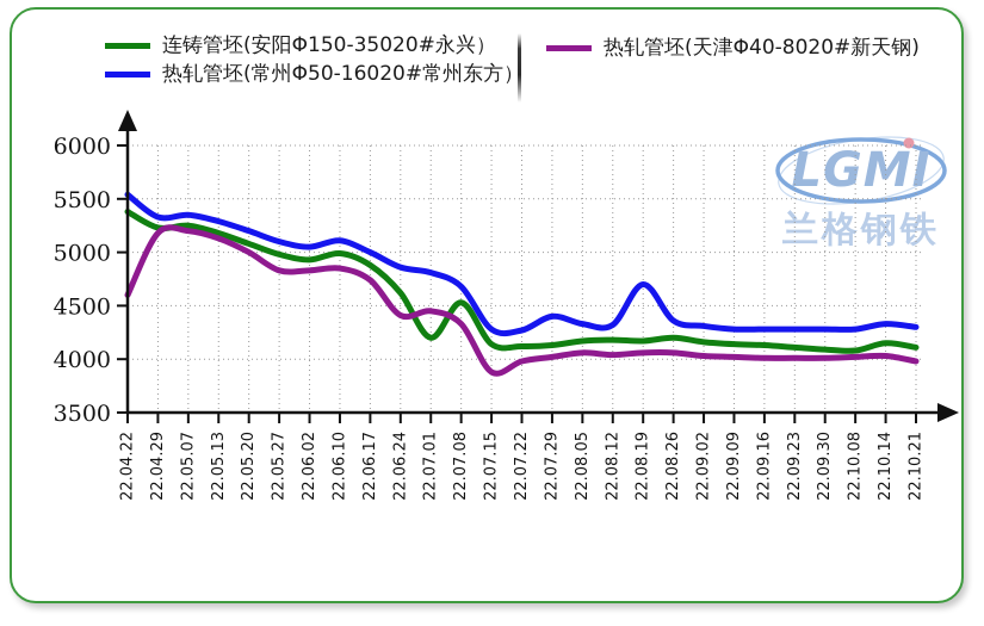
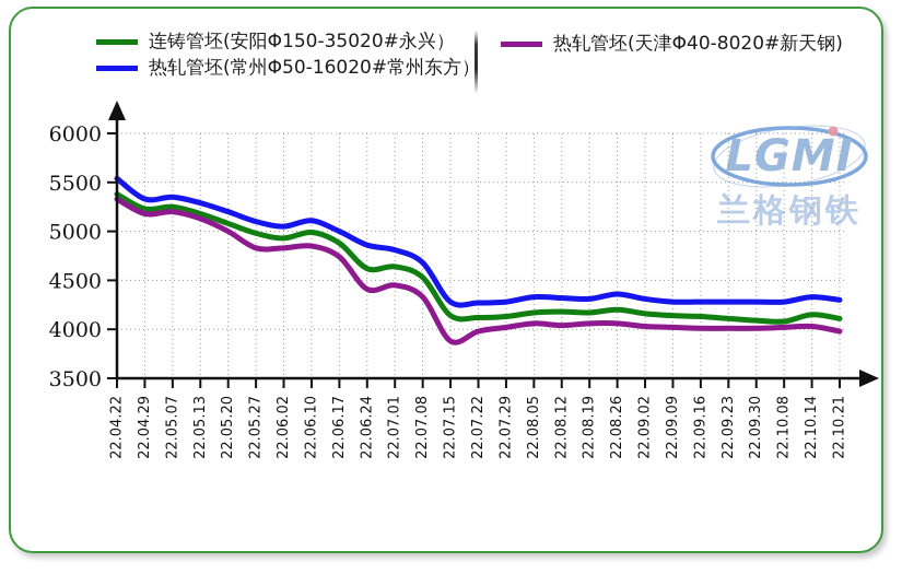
热轧管坯(天津Φ40-8020#新天钢)/22.04.22: 4600 -> 5300
连铸管坯(安阳Φ150-35020#永兴）/22.07.01: 4200 -> 4600
热轧管坯(常州Φ50-16020#常州东方）/22.07.29: 4400 -> 4300
热轧管坯(常州Φ50-16020#常州东方）/22.08.19: 4700 -> 4300
